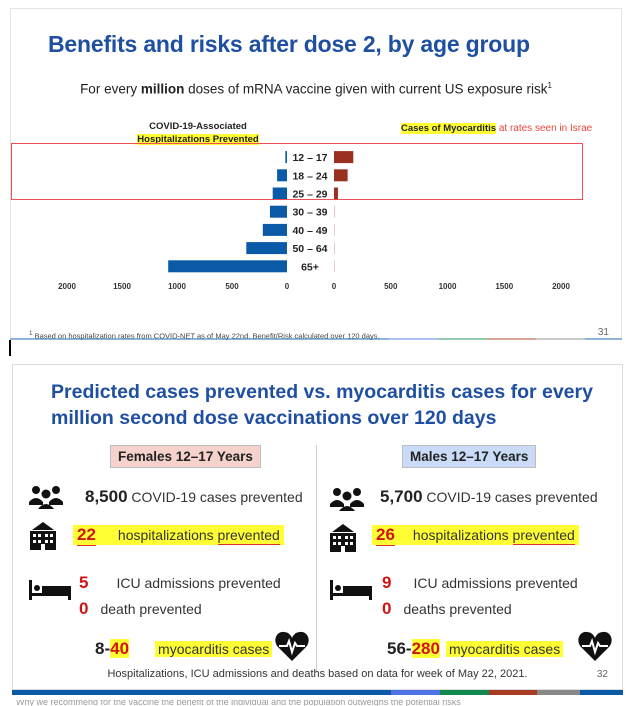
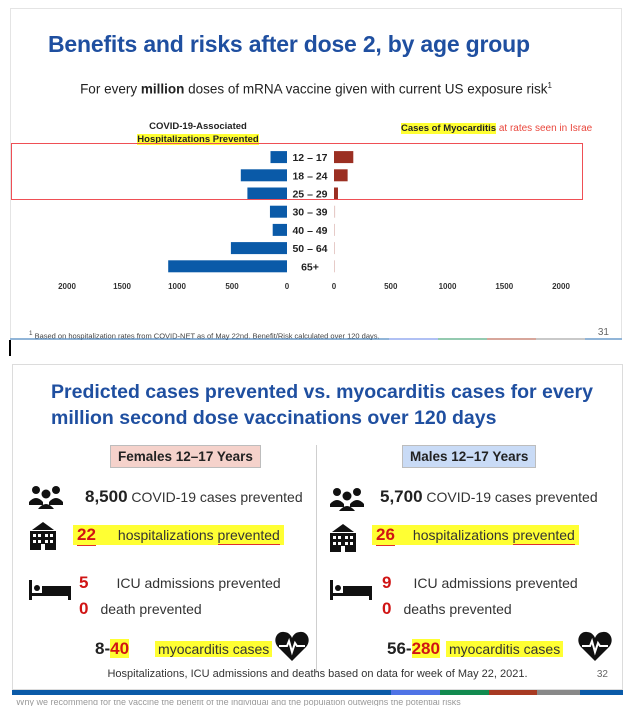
COVID-19-Associated Hospitalizations Prevented/12 – 17: 20 -> 150
COVID-19-Associated Hospitalizations Prevented/18 – 24: 90 -> 420
COVID-19-Associated Hospitalizations Prevented/25 – 29: 130 -> 360
COVID-19-Associated Hospitalizations Prevented/40 – 49: 220 -> 130
COVID-19-Associated Hospitalizations Prevented/50 – 64: 370 -> 510
